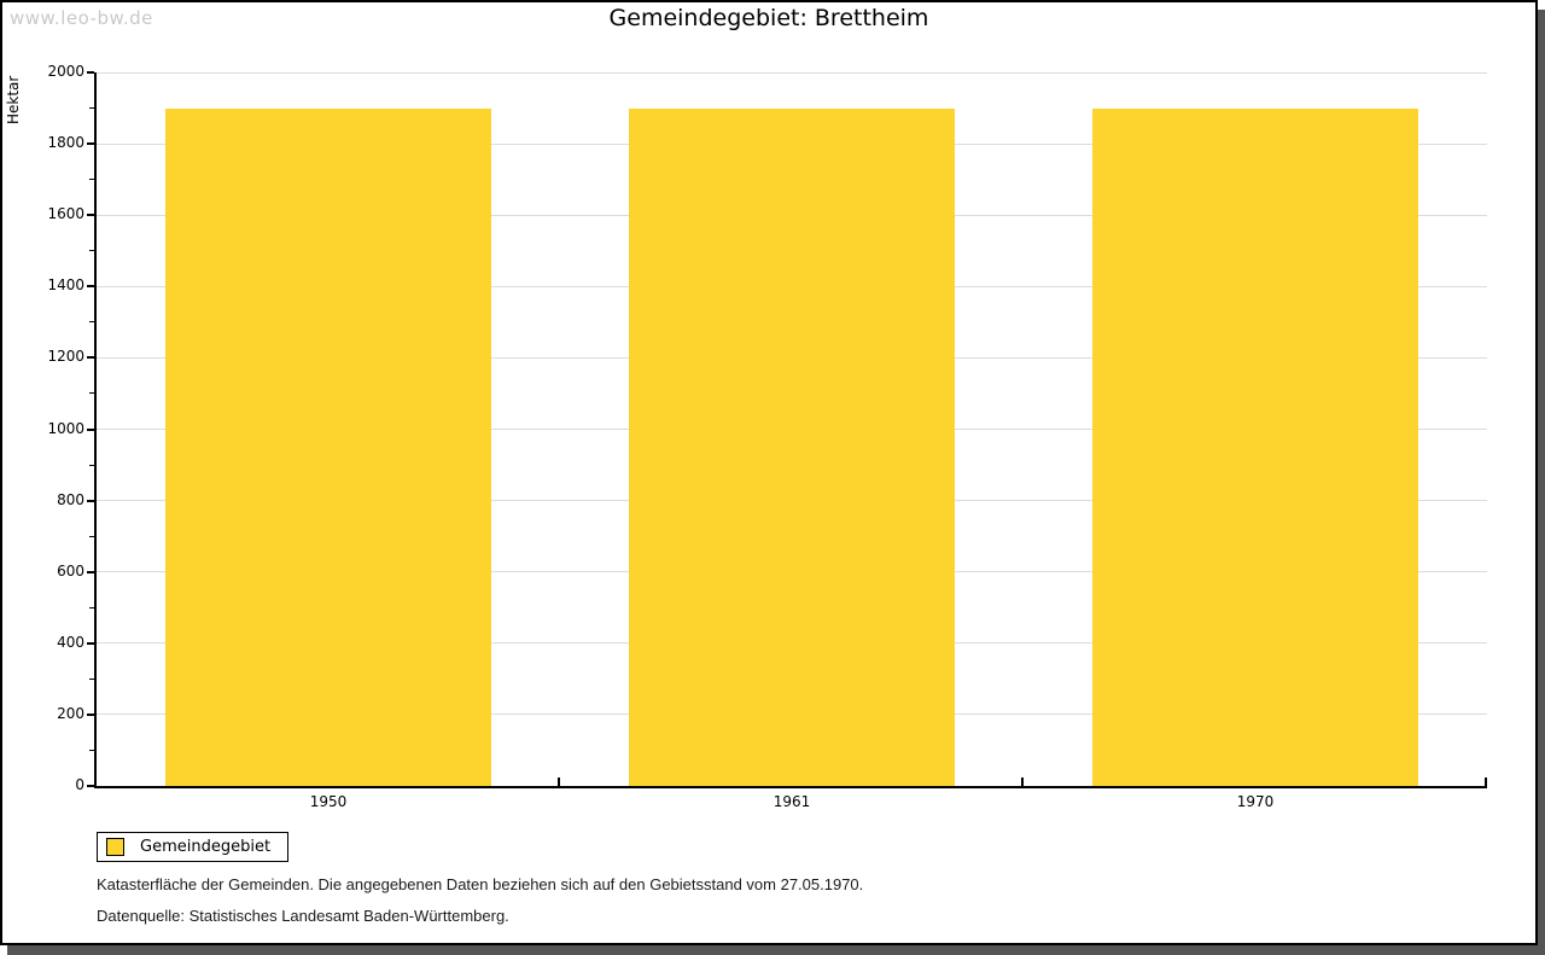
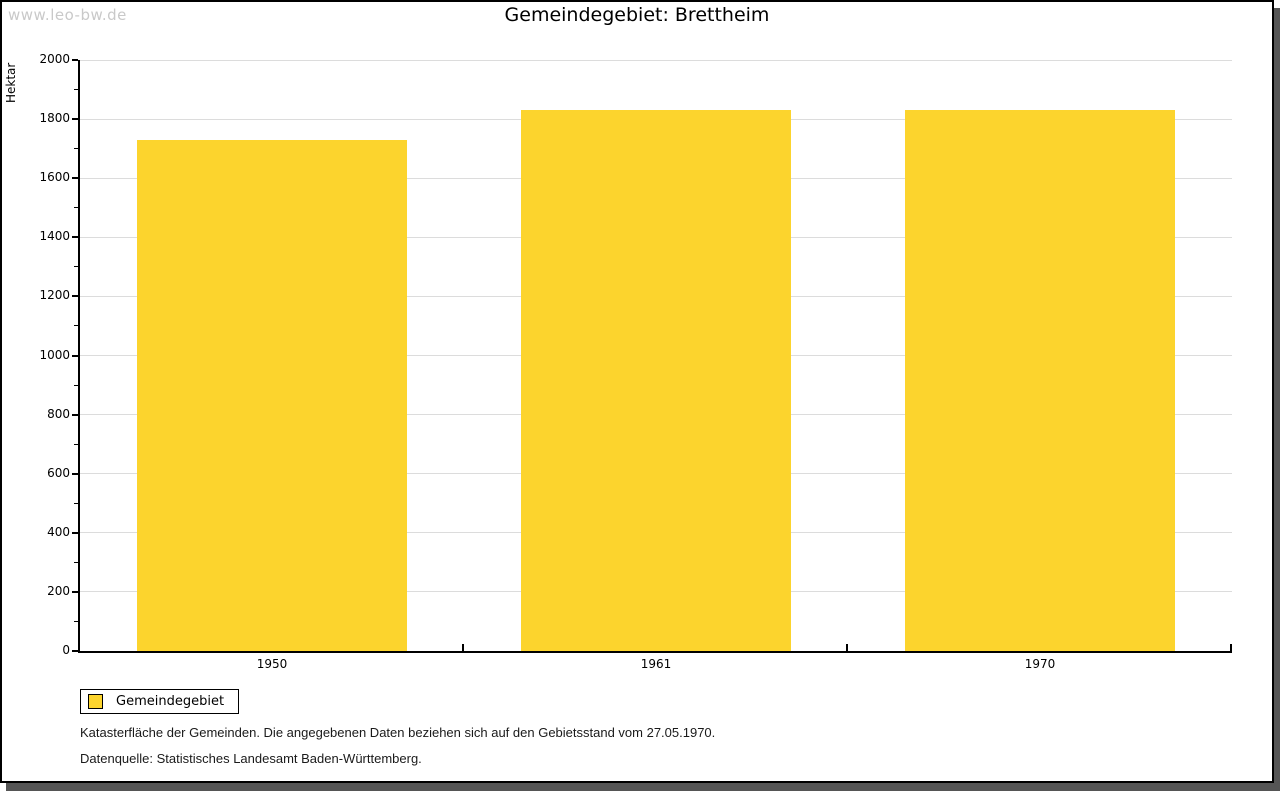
1950: 1900 -> 1730
1961: 1900 -> 1830
1970: 1900 -> 1830
